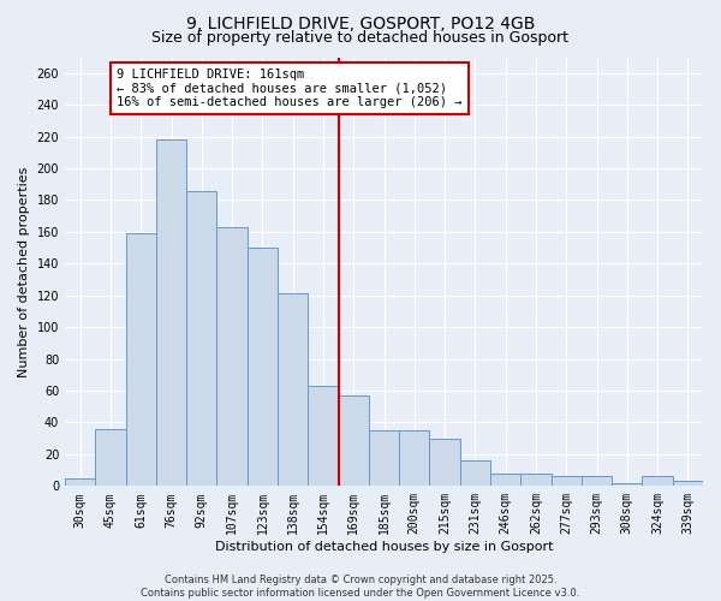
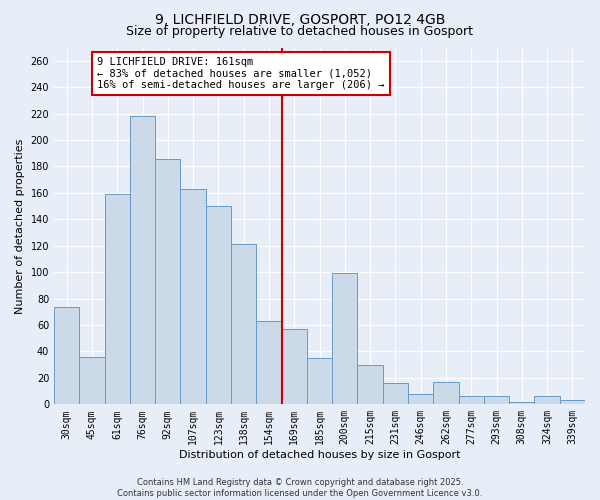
30sqm: 5 -> 74
200sqm: 35 -> 99
262sqm: 8 -> 17
